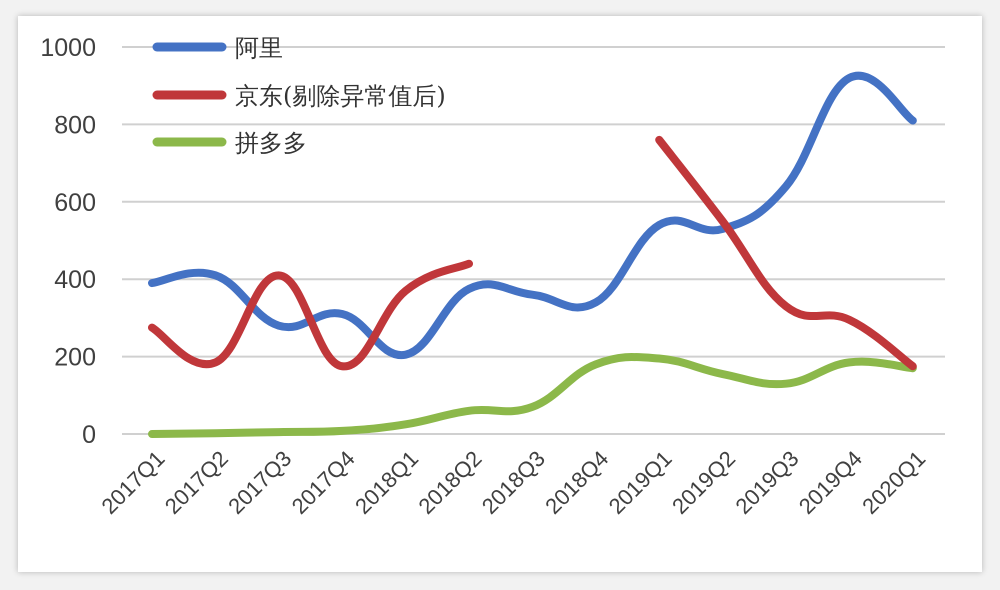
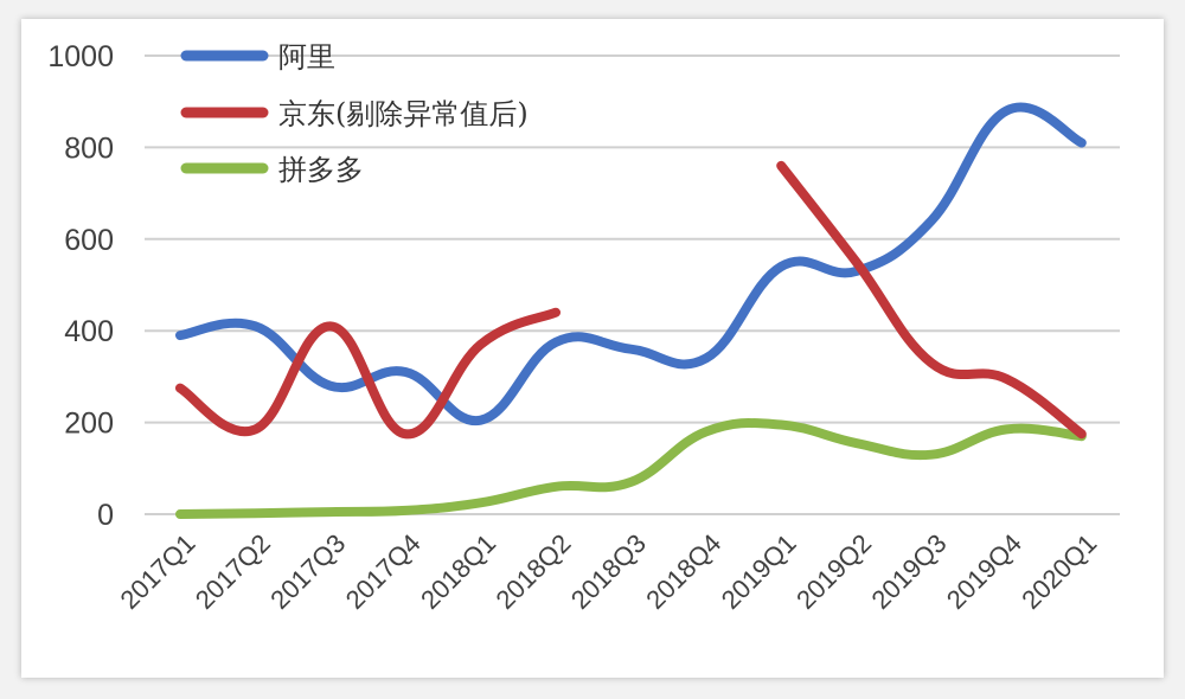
阿里/2019Q4: 920 -> 880
